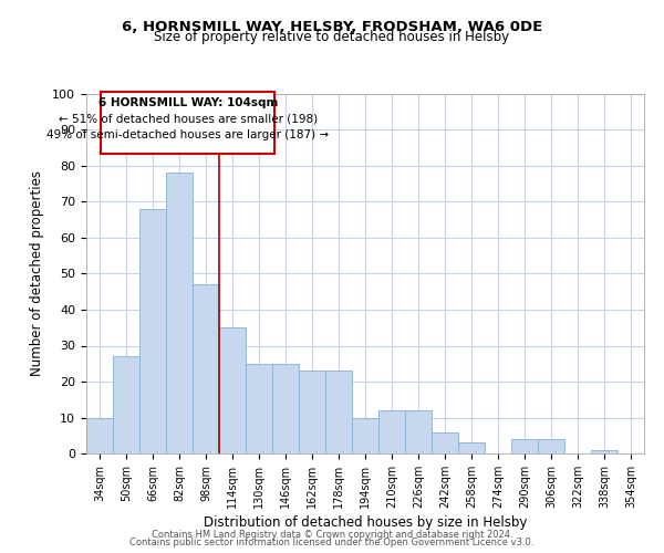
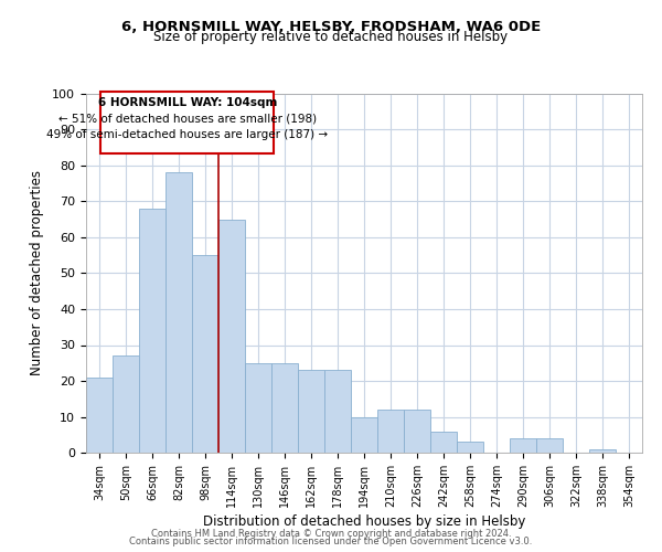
34sqm: 10 -> 21
98sqm: 47 -> 55
114sqm: 35 -> 65
